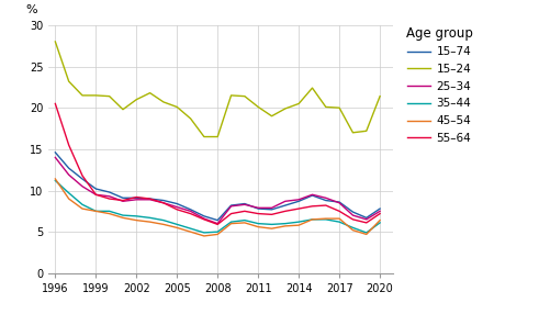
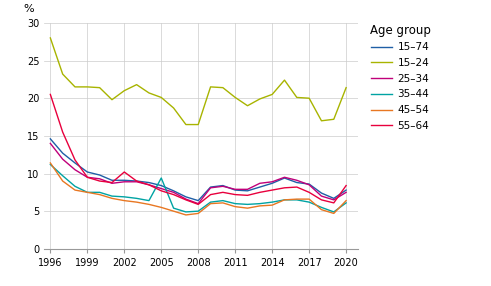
55–64/2002: 9.2 -> 10.2
35–44/2005: 5.9 -> 9.4
55–64/2020: 7.2 -> 8.4
